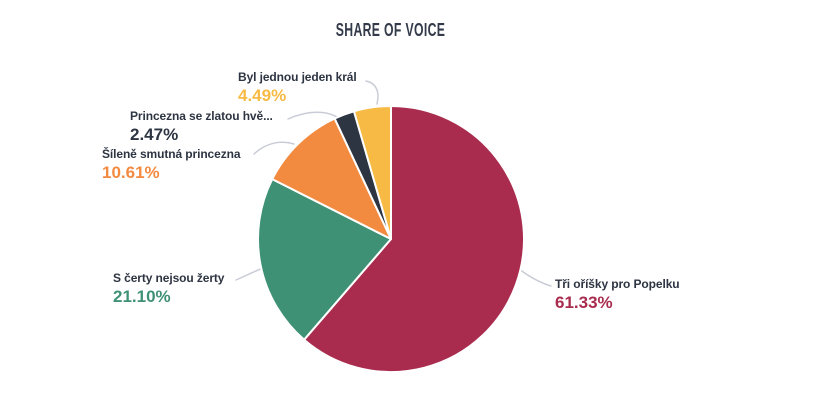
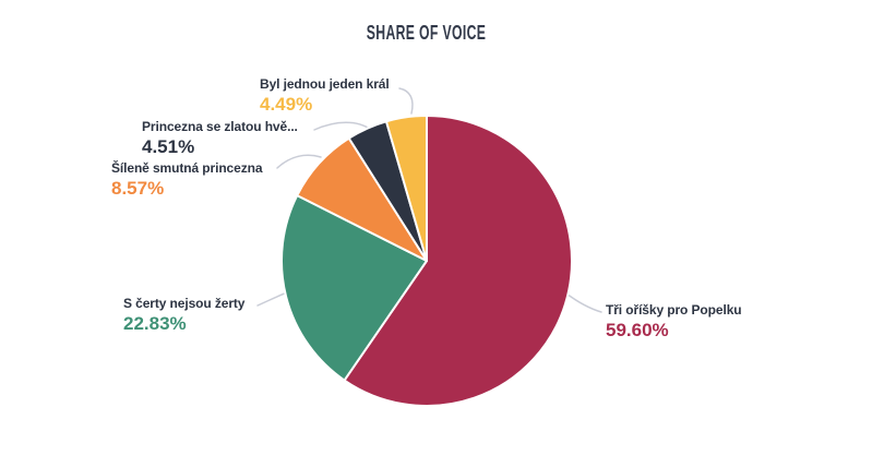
Tři oříšky pro Popelku: 61.33% -> 59.60%
S čerty nejsou žerty: 21.10% -> 22.83%
Šíleně smutná princezna: 10.61% -> 8.57%
Princezna se zlatou hvě...: 2.47% -> 4.51%
